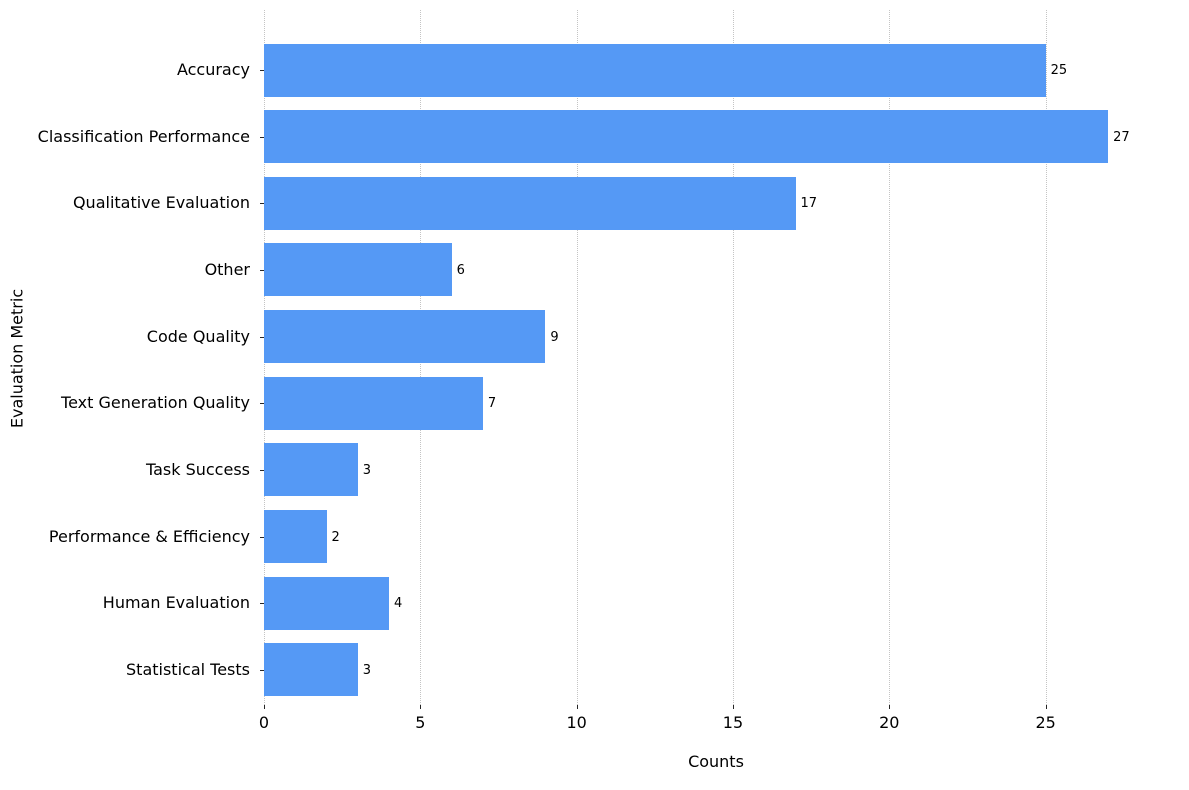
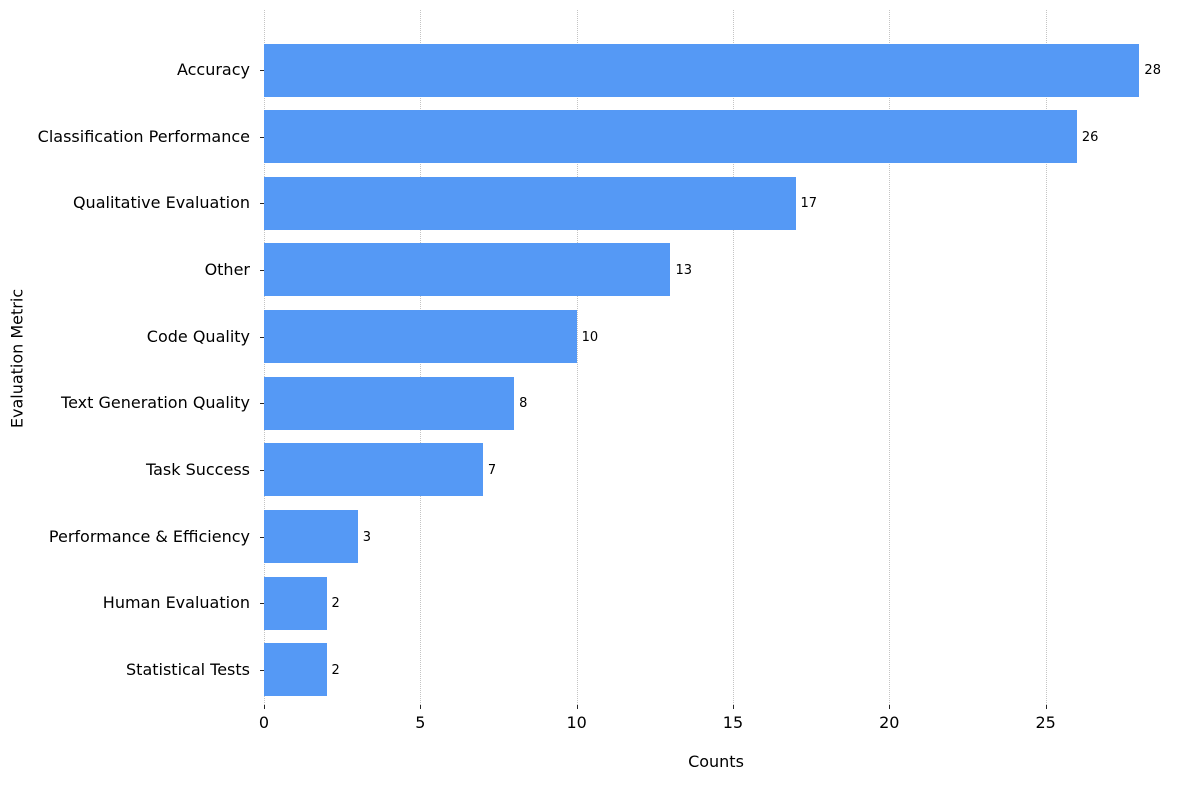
Accuracy: 25 -> 28
Classification Performance: 27 -> 26
Other: 6 -> 13
Code Quality: 9 -> 10
Text Generation Quality: 7 -> 8
Task Success: 3 -> 7
Performance & Efficiency: 2 -> 3
Human Evaluation: 4 -> 2
Statistical Tests: 3 -> 2
